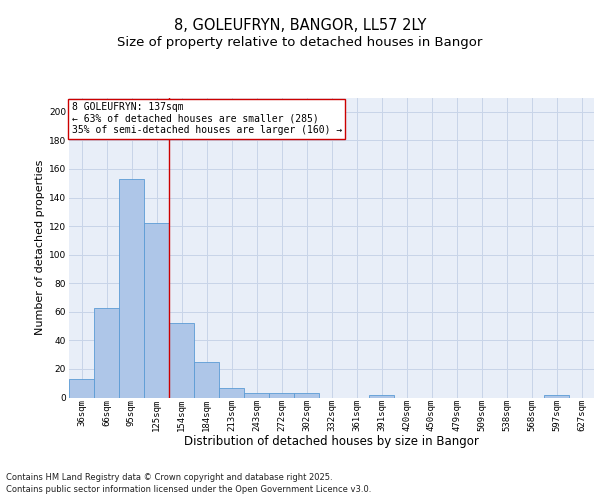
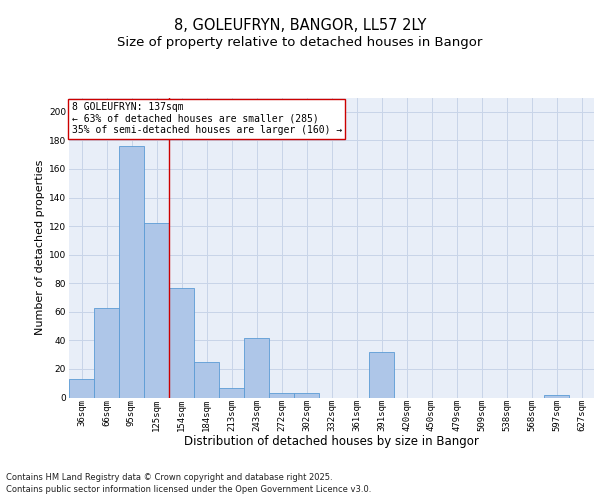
95sqm: 153 -> 176
154sqm: 52 -> 77
243sqm: 3 -> 42
391sqm: 2 -> 32
